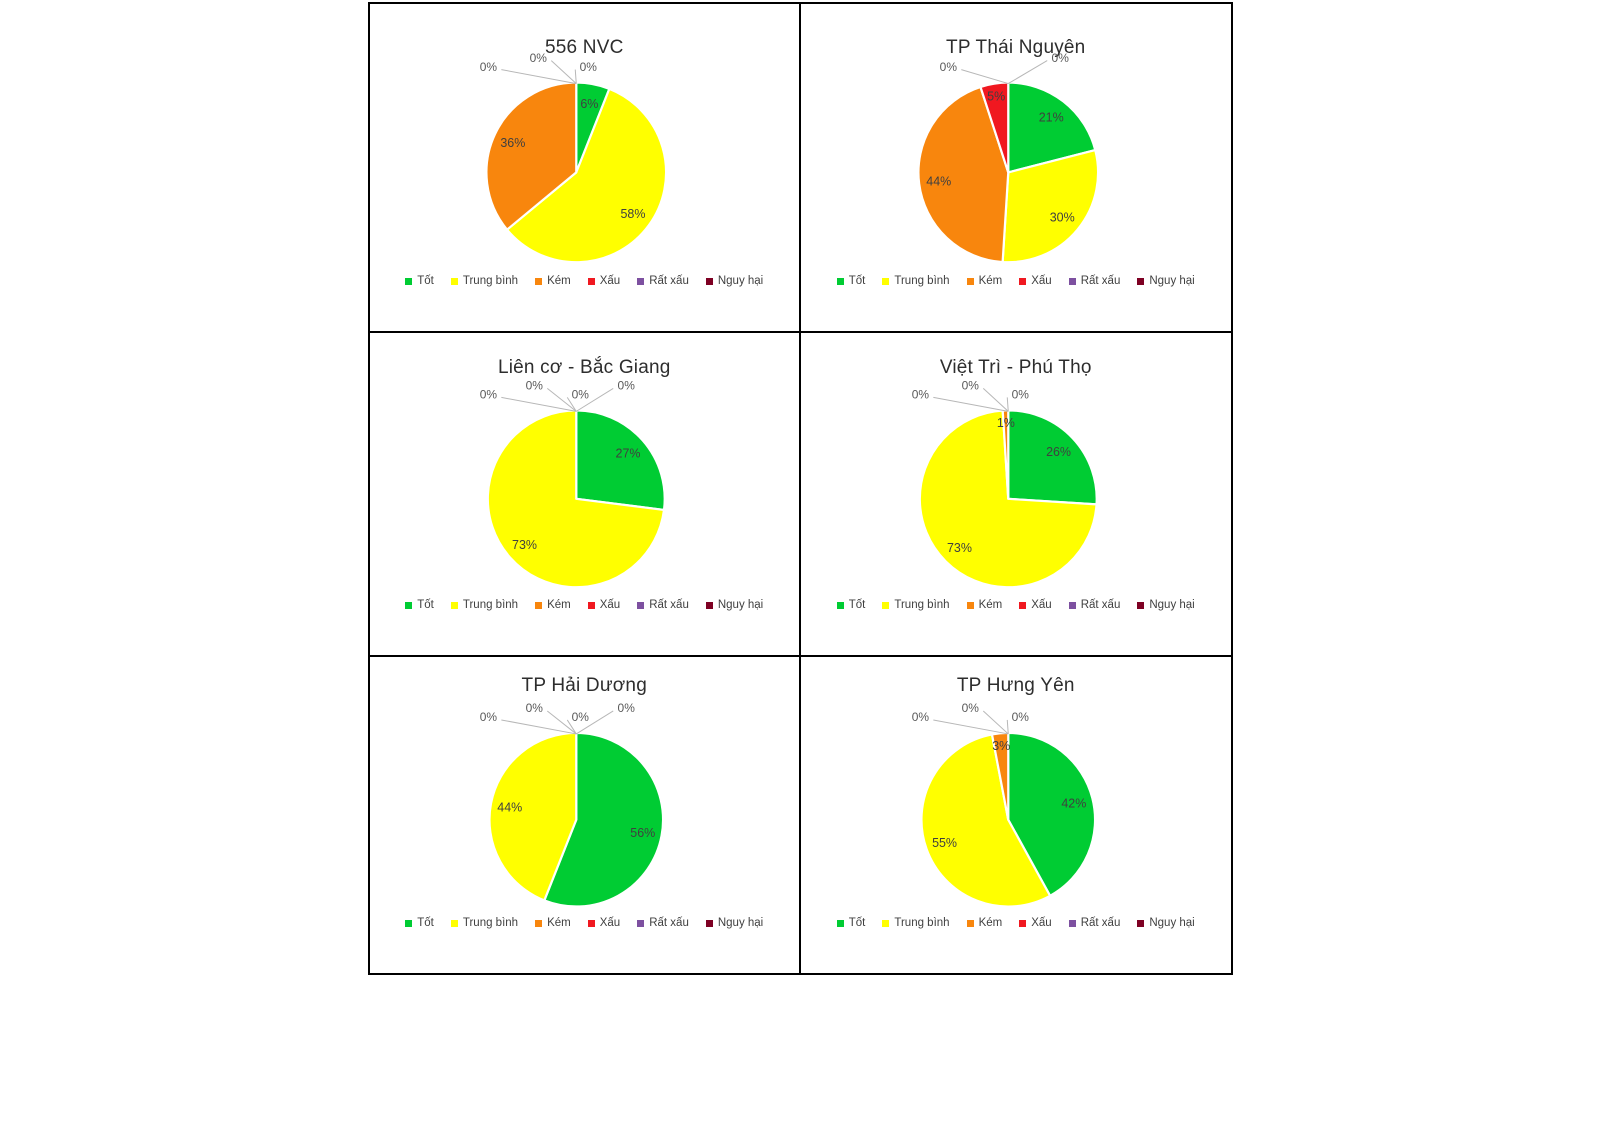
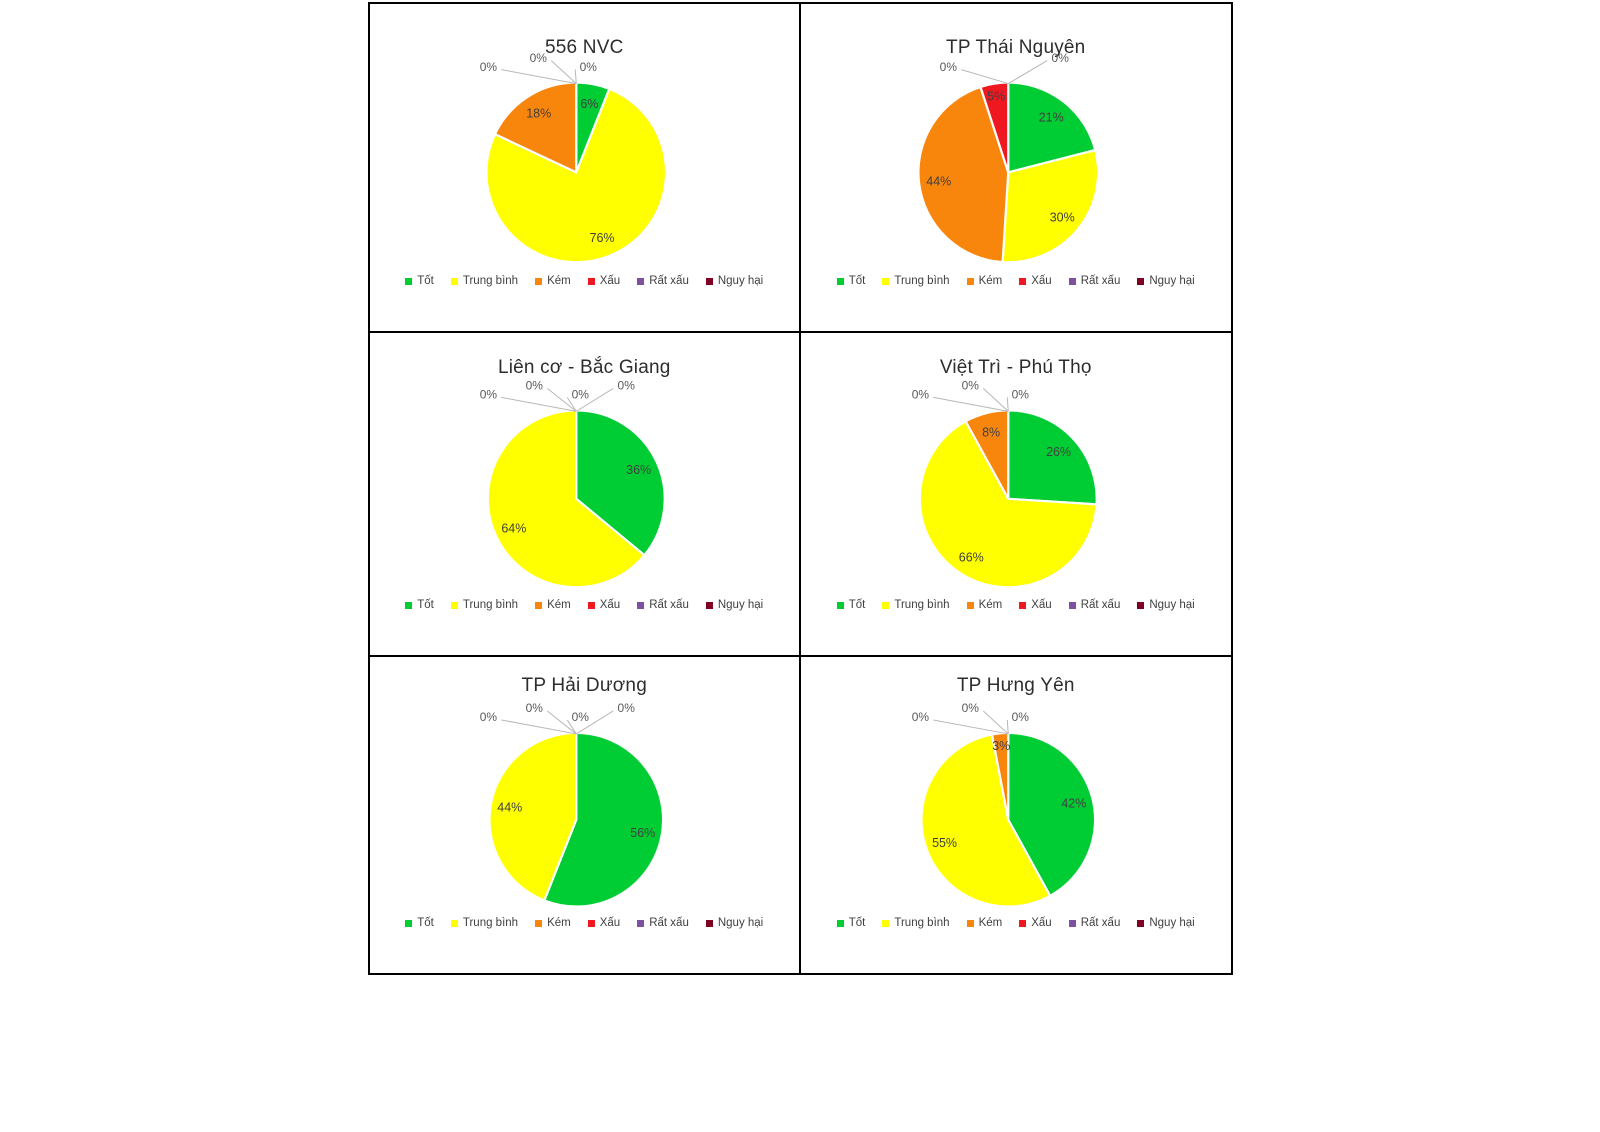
556 NVC/Trung bình: 58% -> 76%
556 NVC/Kém: 36% -> 18%
Liên cơ - Bắc Giang/Tốt: 27% -> 36%
Liên cơ - Bắc Giang/Trung bình: 73% -> 64%
Việt Trì - Phú Thọ/Trung bình: 73% -> 66%
Việt Trì - Phú Thọ/Kém: 1% -> 8%
